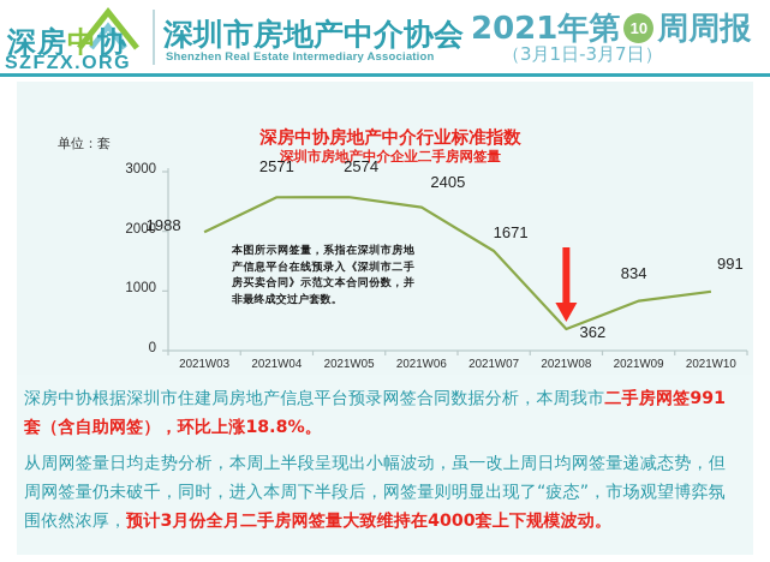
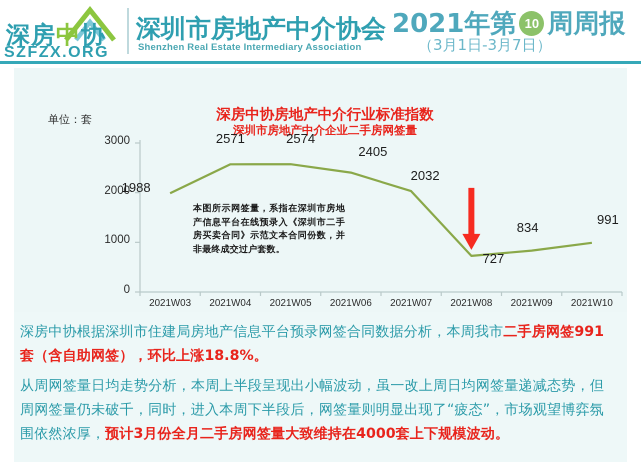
2021W07: 1671 -> 2032
2021W08: 362 -> 727
